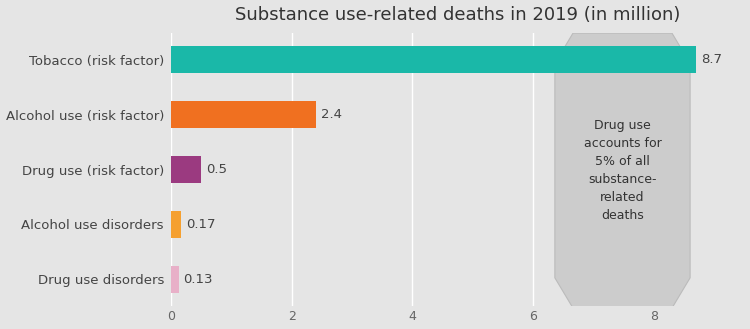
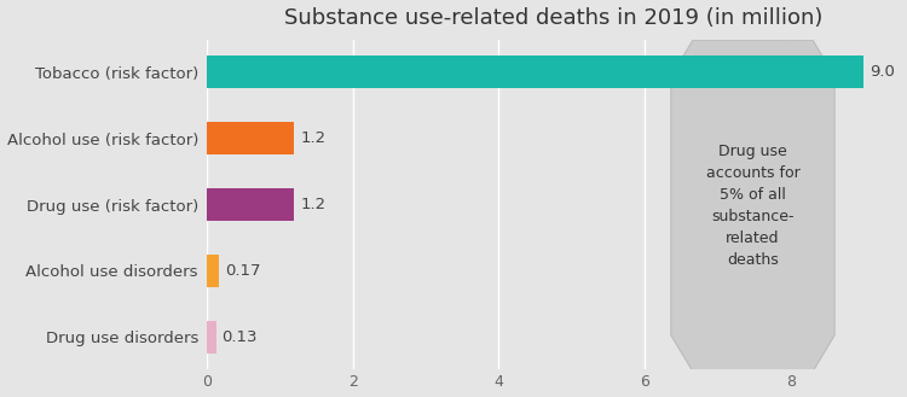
Tobacco (risk factor): 8.7 -> 9.0
Alcohol use (risk factor): 2.4 -> 1.2
Drug use (risk factor): 0.5 -> 1.2
